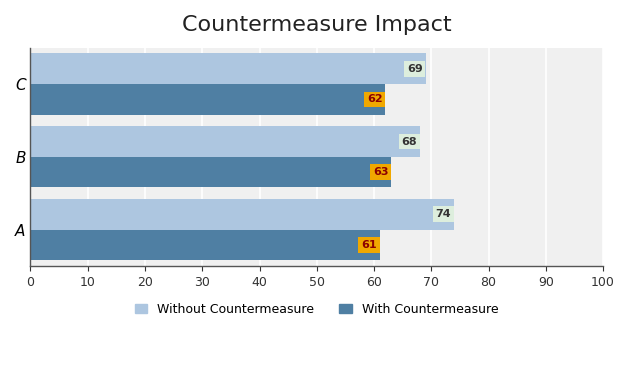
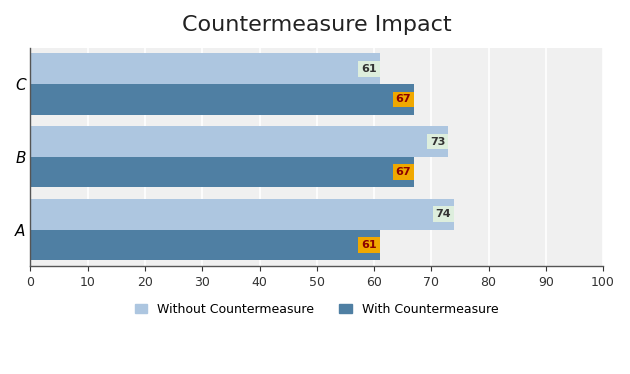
Without Countermeasure/C: 69 -> 61
With Countermeasure/C: 62 -> 67
Without Countermeasure/B: 68 -> 73
With Countermeasure/B: 63 -> 67
